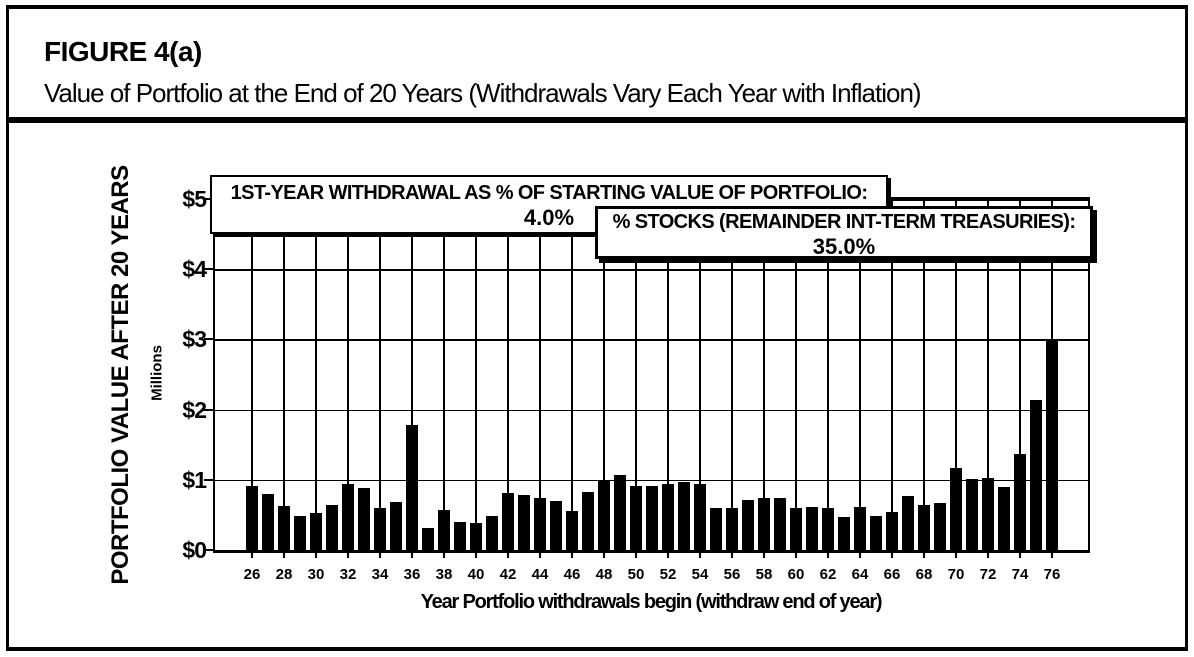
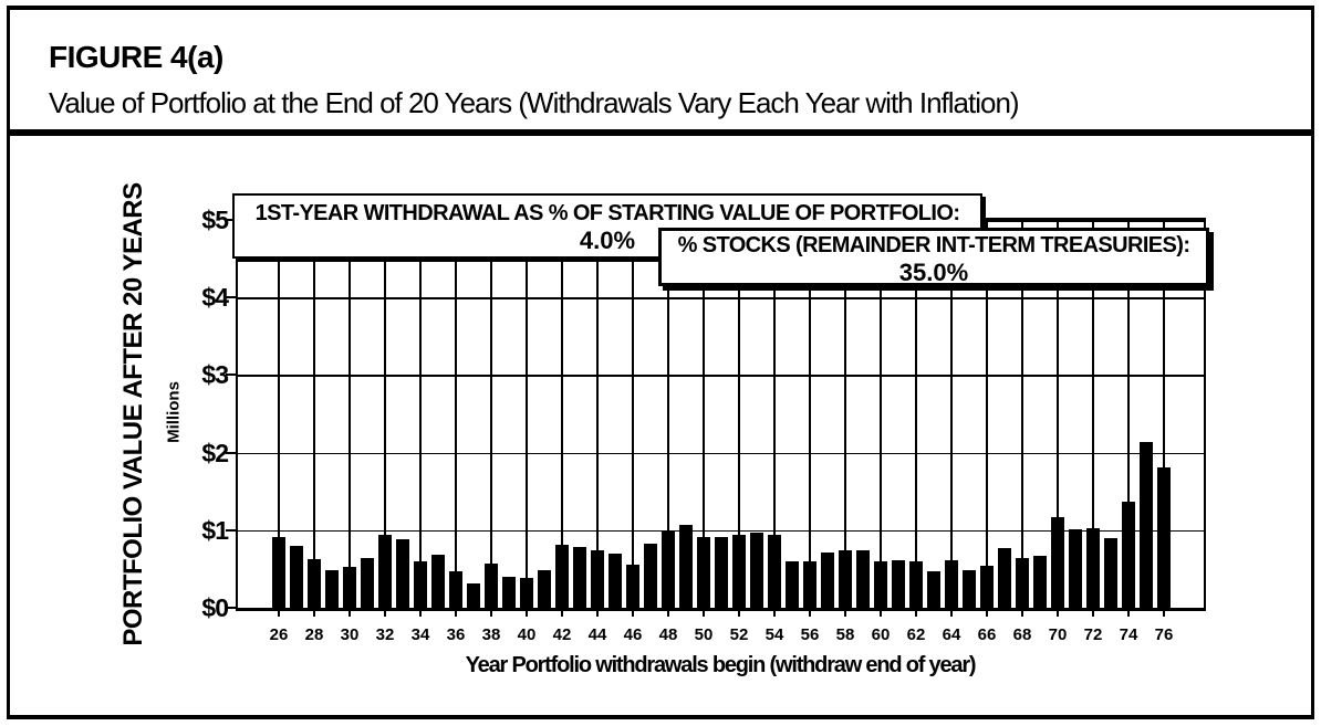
36: $1.8 -> $0.5
76: $3.0 -> $1.8
